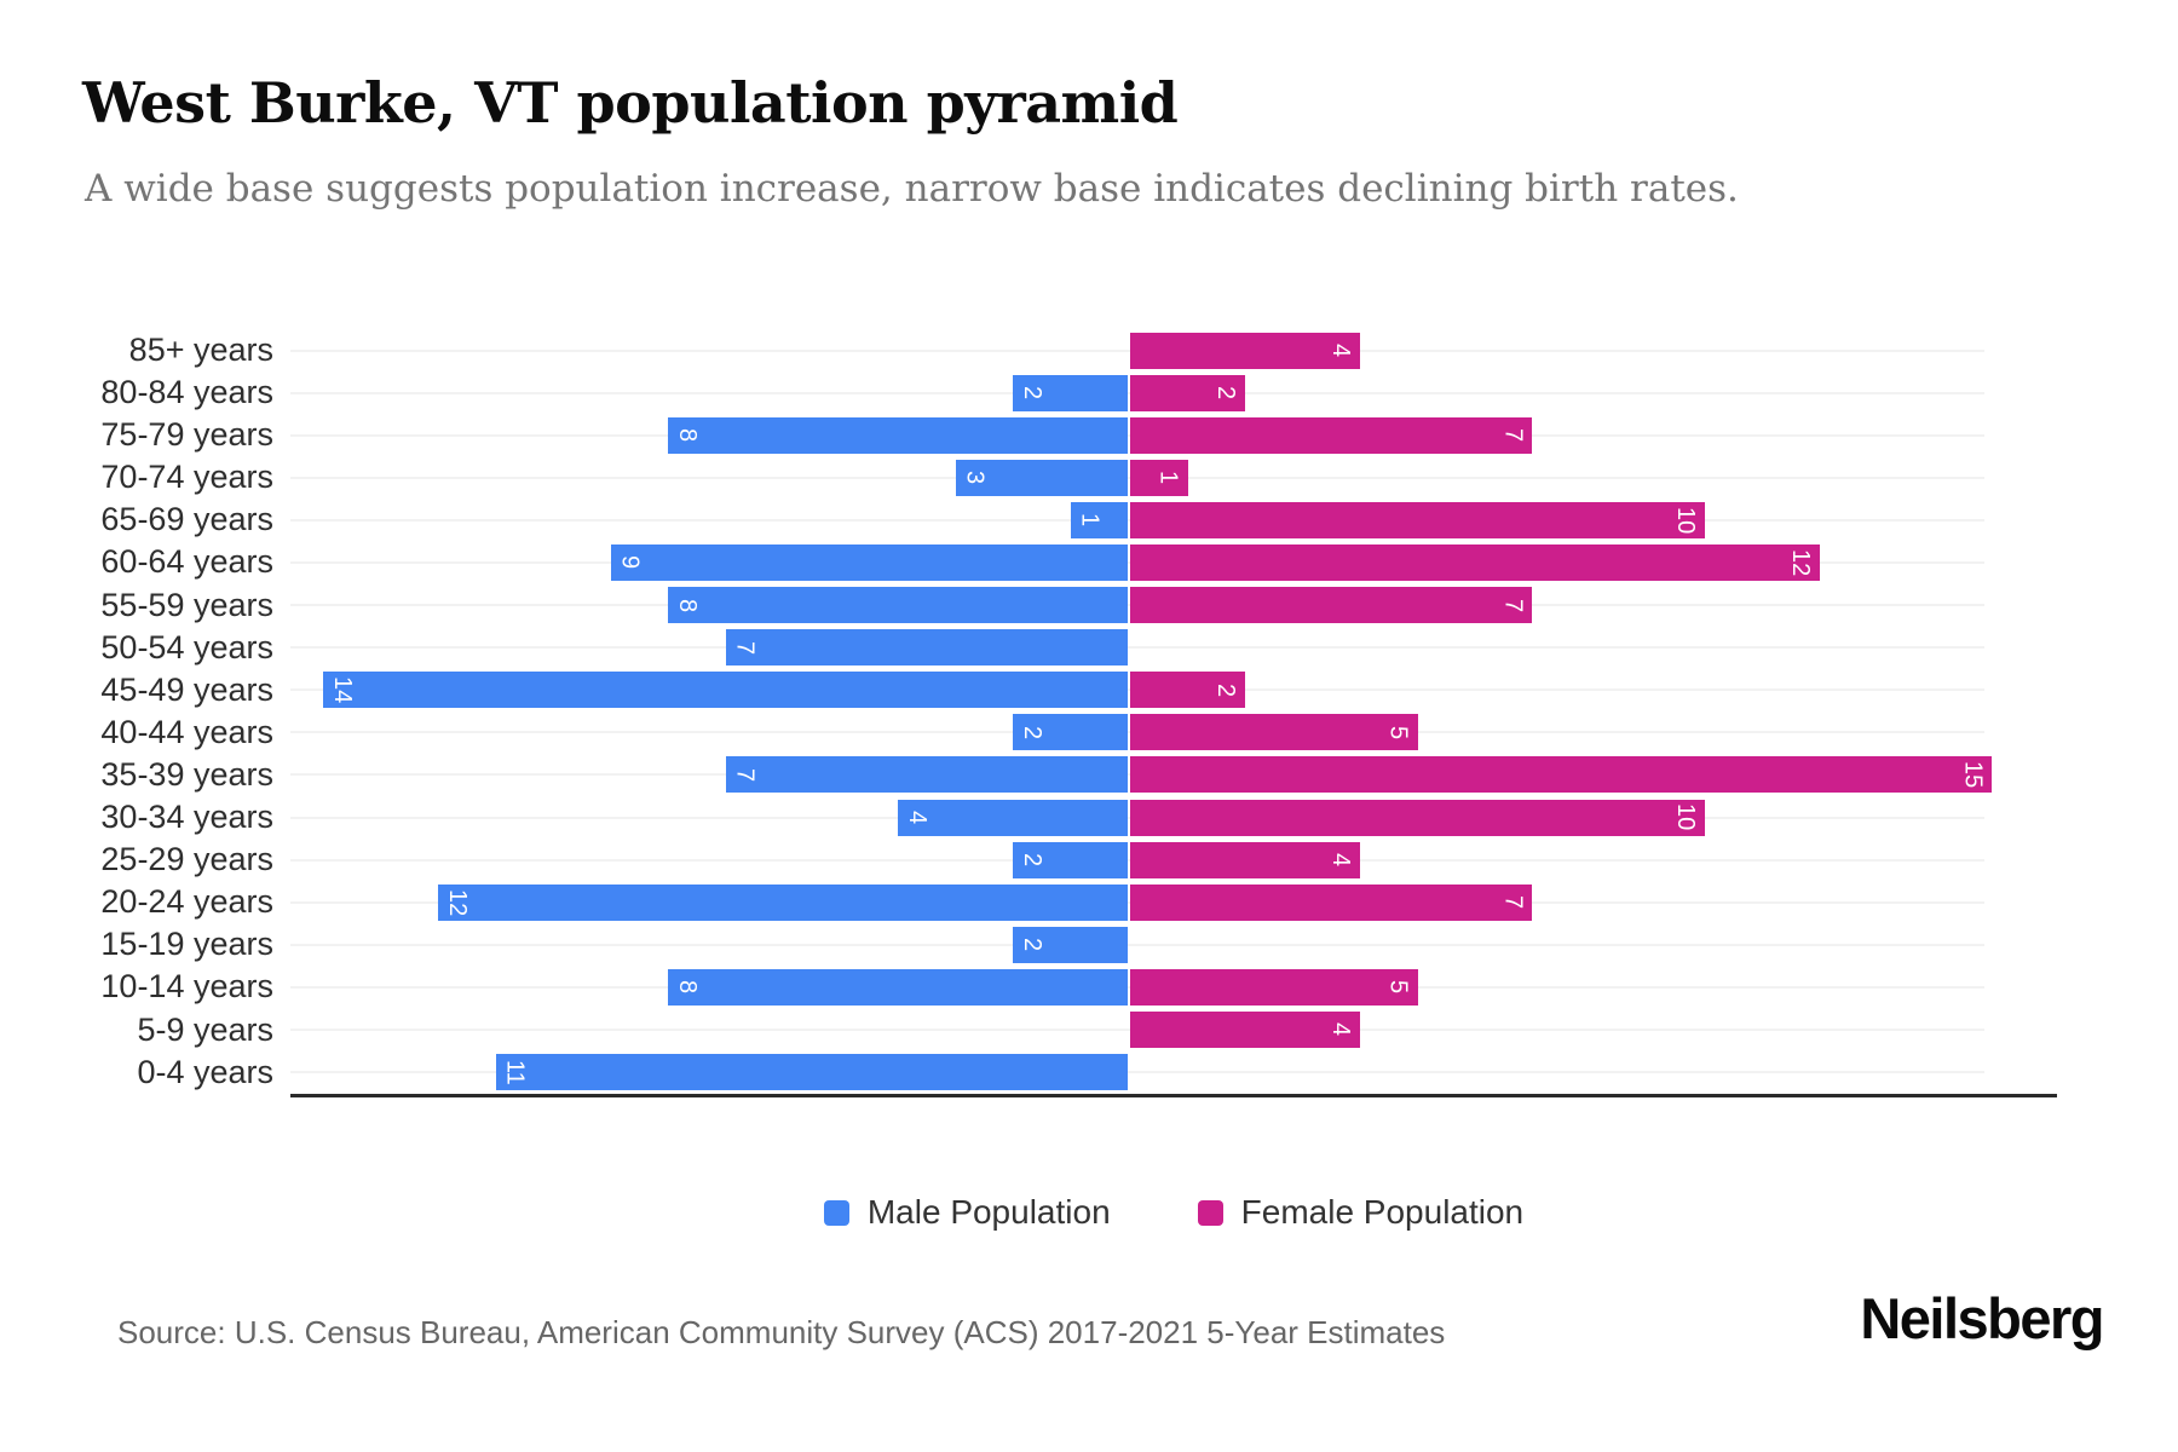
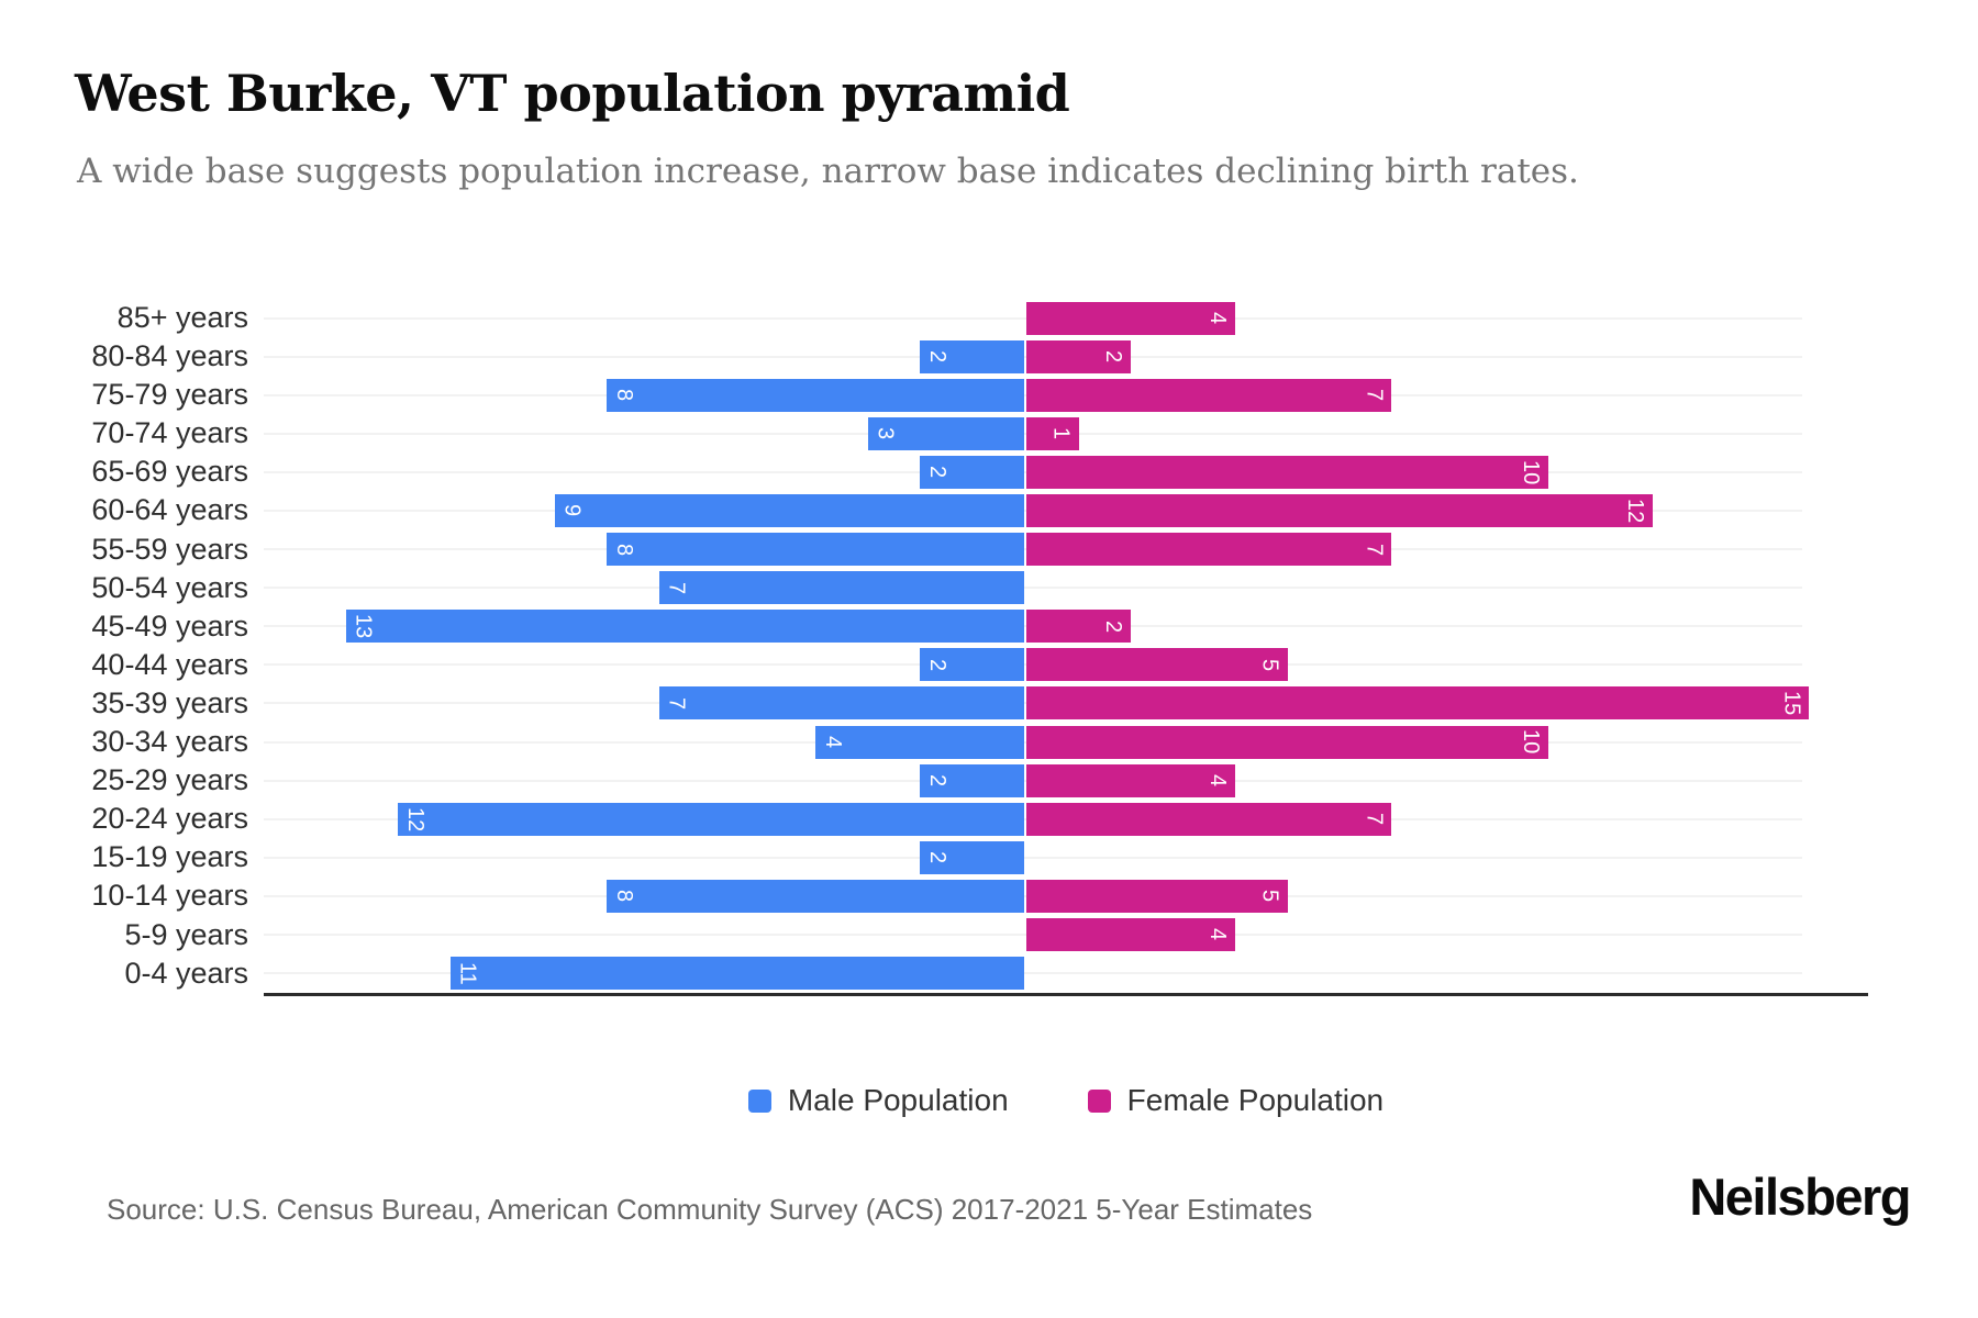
Male Population/65-69 years: 1 -> 2
Male Population/45-49 years: 14 -> 13
